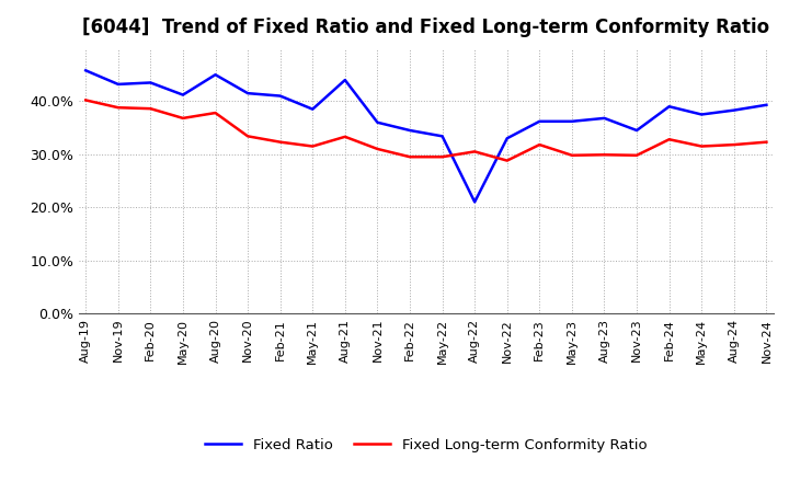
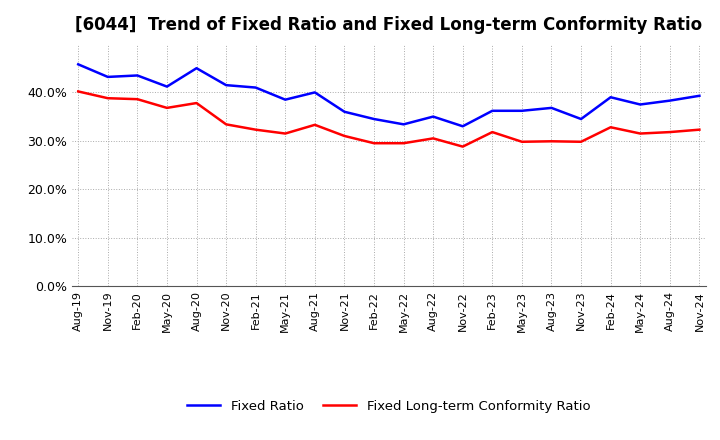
Fixed Ratio/Aug-21: 44.0% -> 40.0%
Fixed Ratio/Aug-22: 21.0% -> 35.0%
